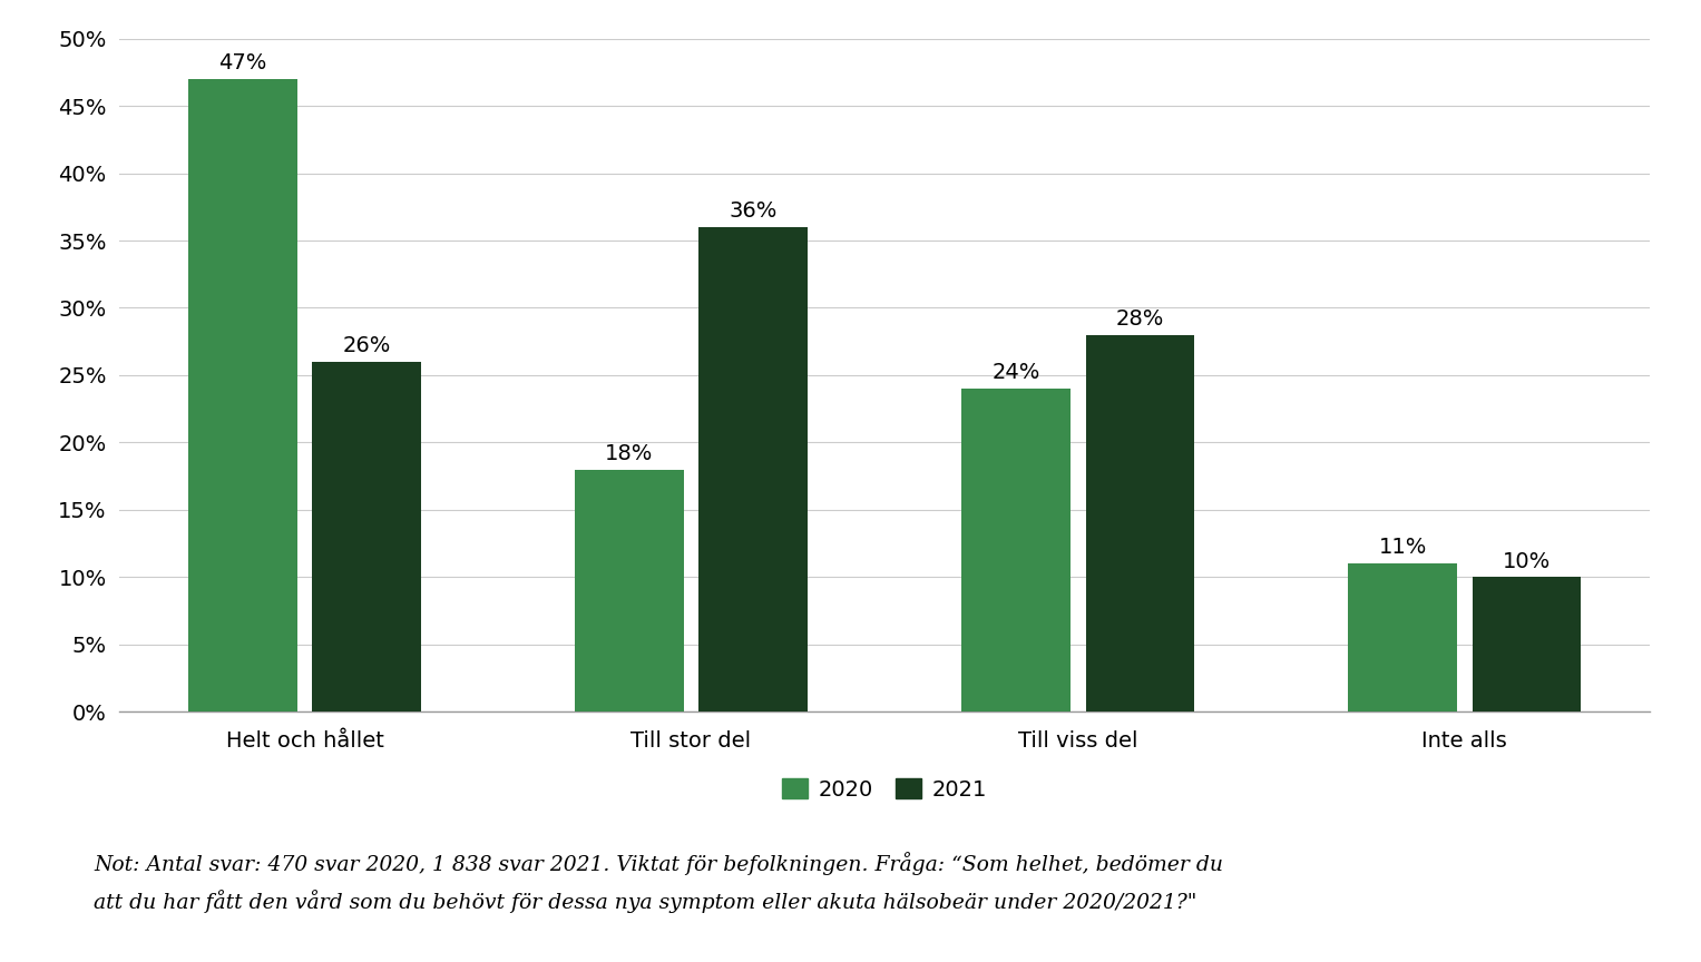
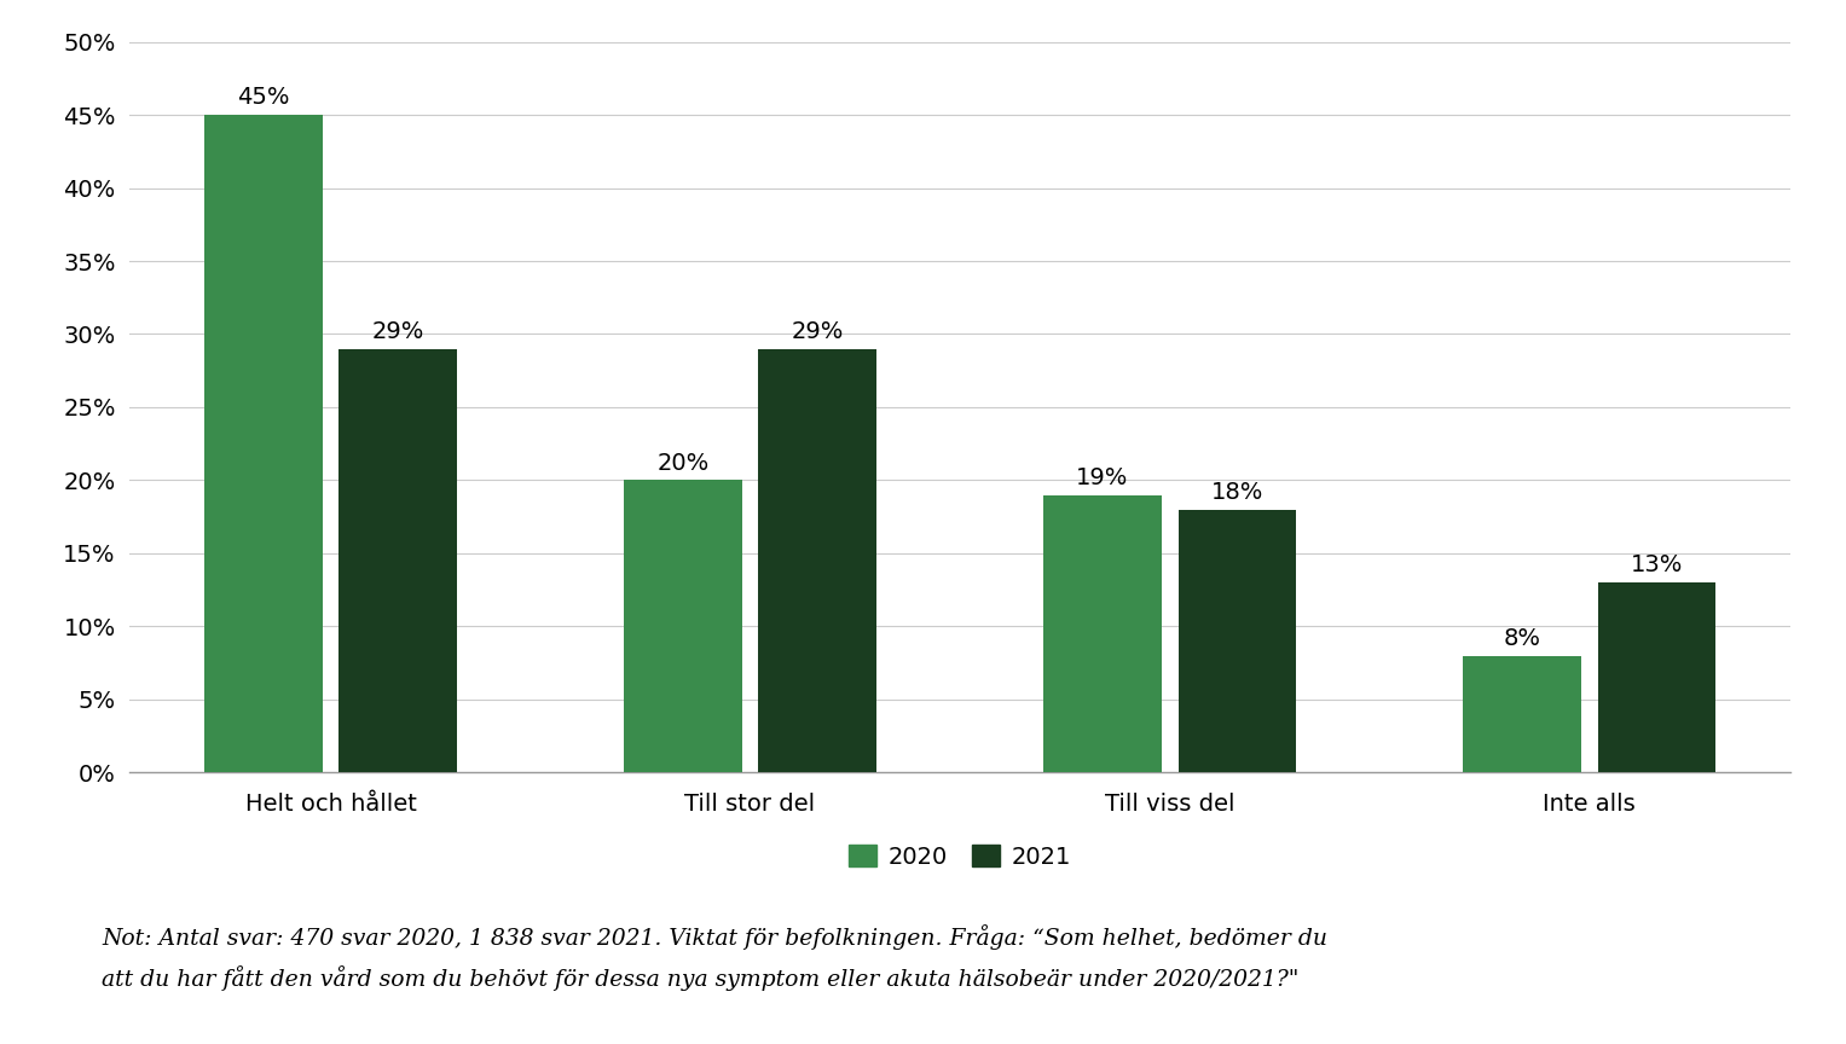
2020/Helt och hållet: 47% -> 45%
2021/Helt och hållet: 26% -> 29%
2020/Till stor del: 18% -> 20%
2021/Till stor del: 36% -> 29%
2020/Till viss del: 24% -> 19%
2021/Till viss del: 28% -> 18%
2020/Inte alls: 11% -> 8%
2021/Inte alls: 10% -> 13%
